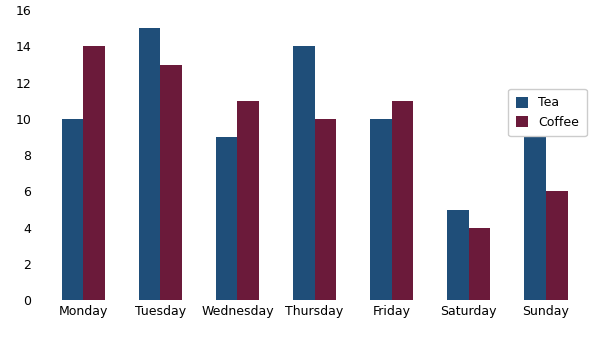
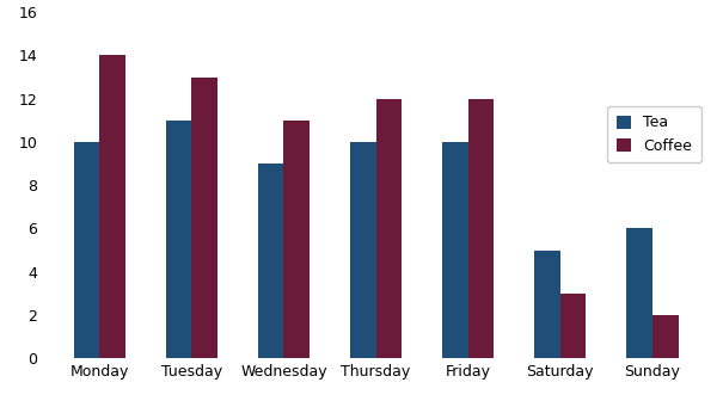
Tea/Tuesday: 15 -> 11
Tea/Thursday: 14 -> 10
Coffee/Thursday: 10 -> 12
Coffee/Friday: 11 -> 12
Coffee/Saturday: 4 -> 3
Tea/Sunday: 9 -> 6
Coffee/Sunday: 6 -> 2
